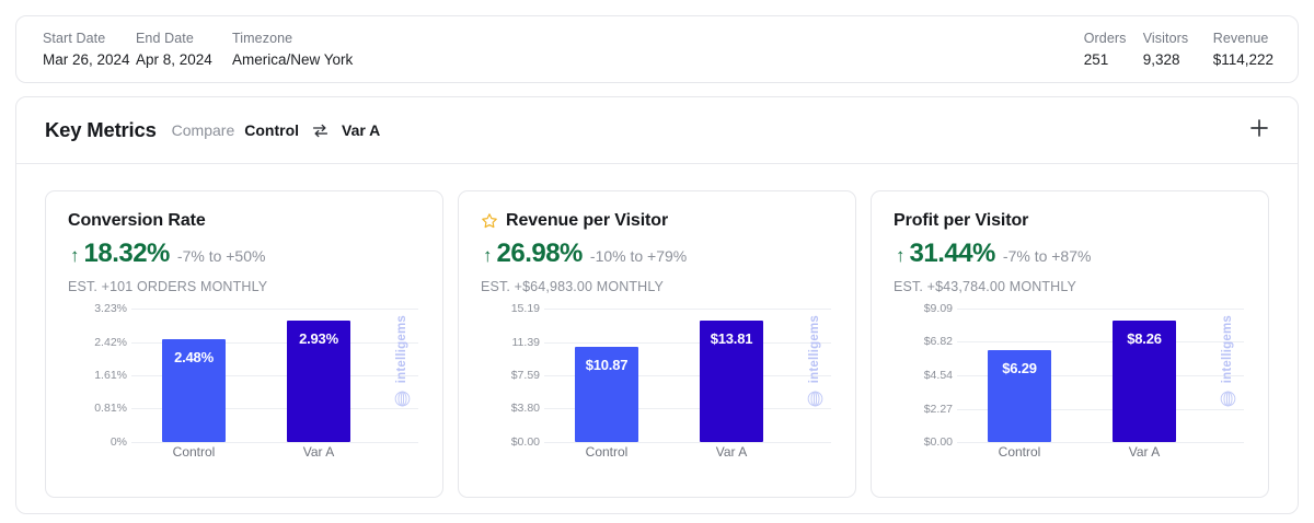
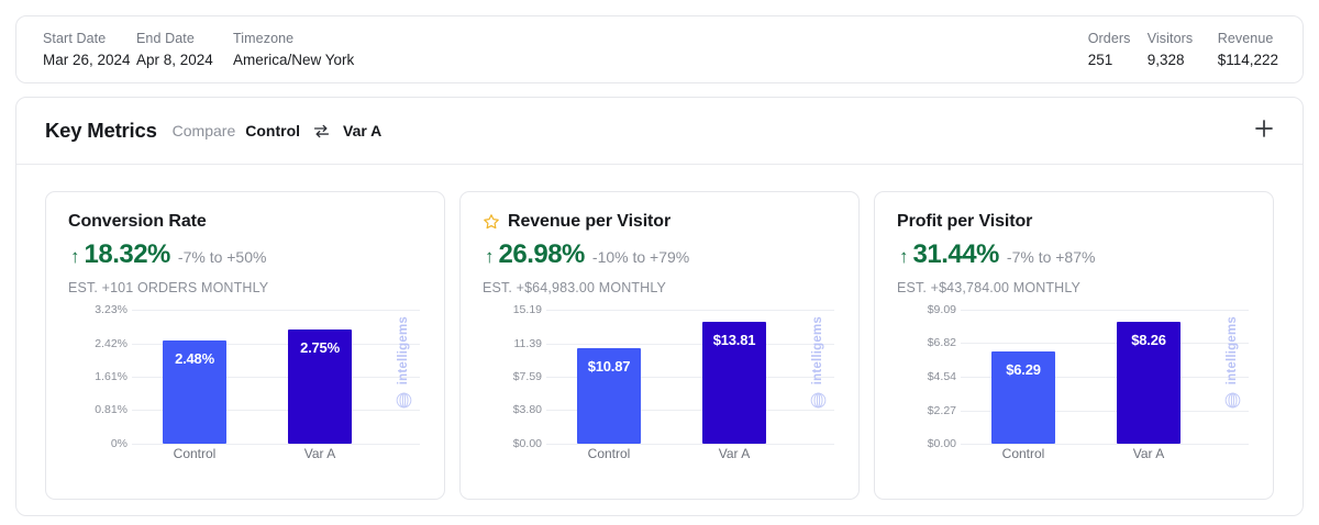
Conversion Rate/Var A: 2.93% -> 2.75%
